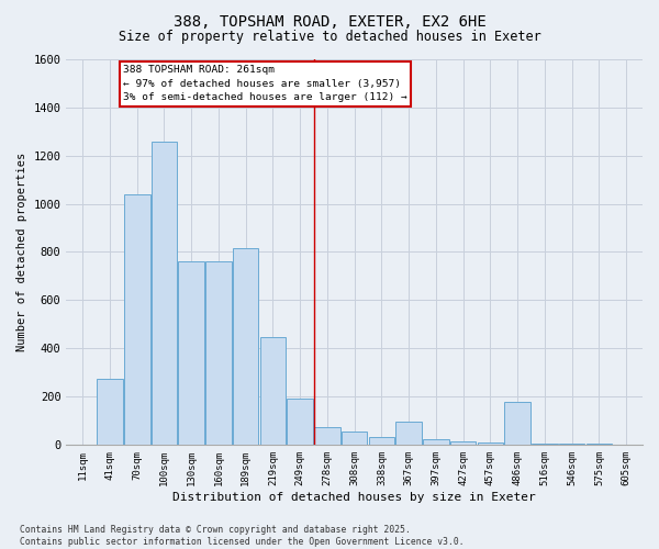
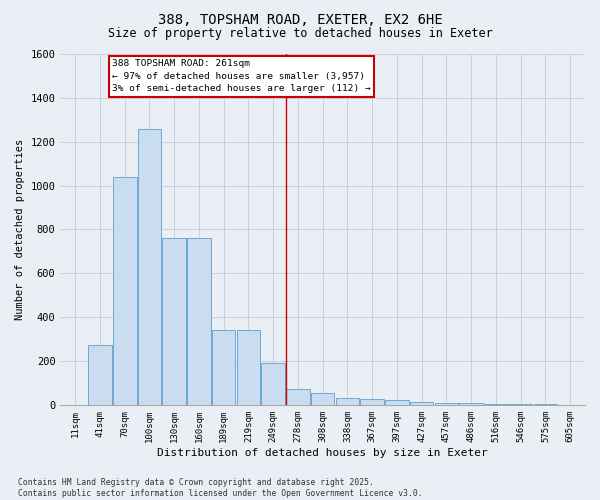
189sqm: 815 -> 340
219sqm: 445 -> 340
367sqm: 95 -> 25
486sqm: 175 -> 8
